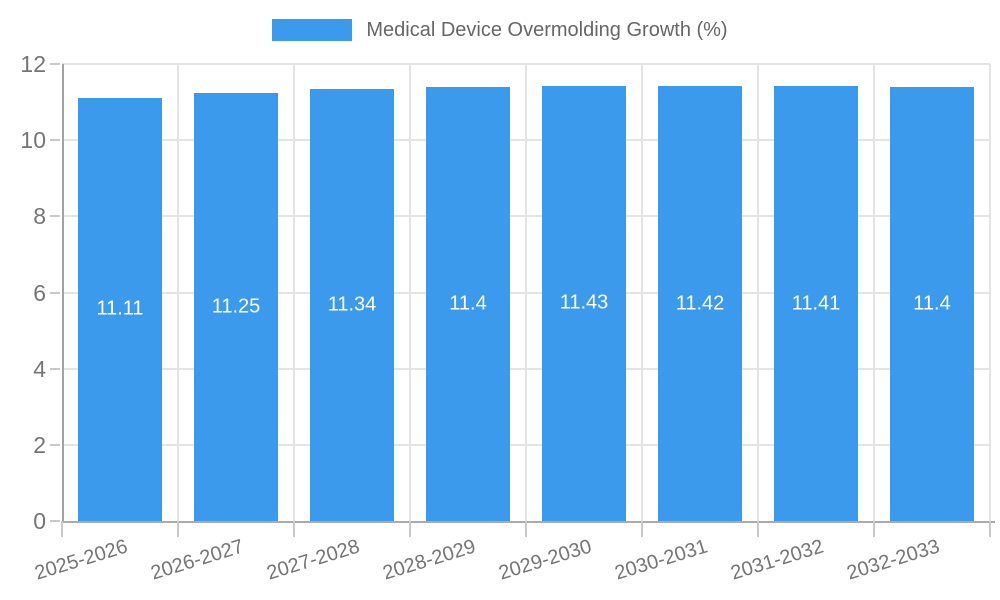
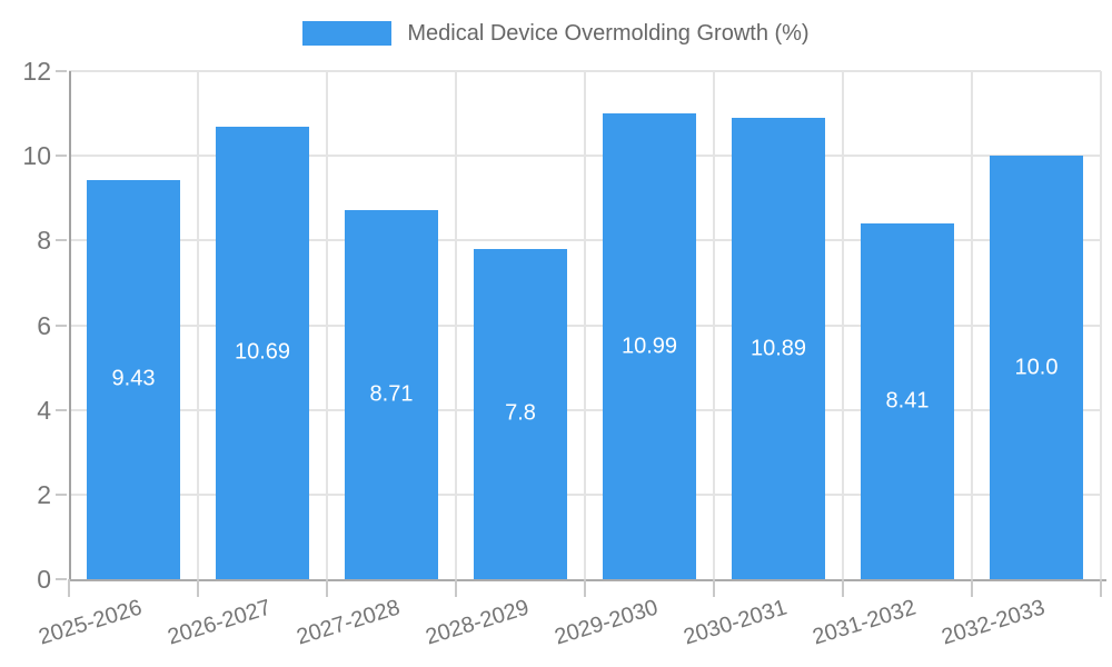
2025-2026: 11.11 -> 9.43
2026-2027: 11.25 -> 10.69
2027-2028: 11.34 -> 8.71
2028-2029: 11.4 -> 7.8
2029-2030: 11.43 -> 10.99
2030-2031: 11.42 -> 10.89
2031-2032: 11.41 -> 8.41
2032-2033: 11.4 -> 10.0
